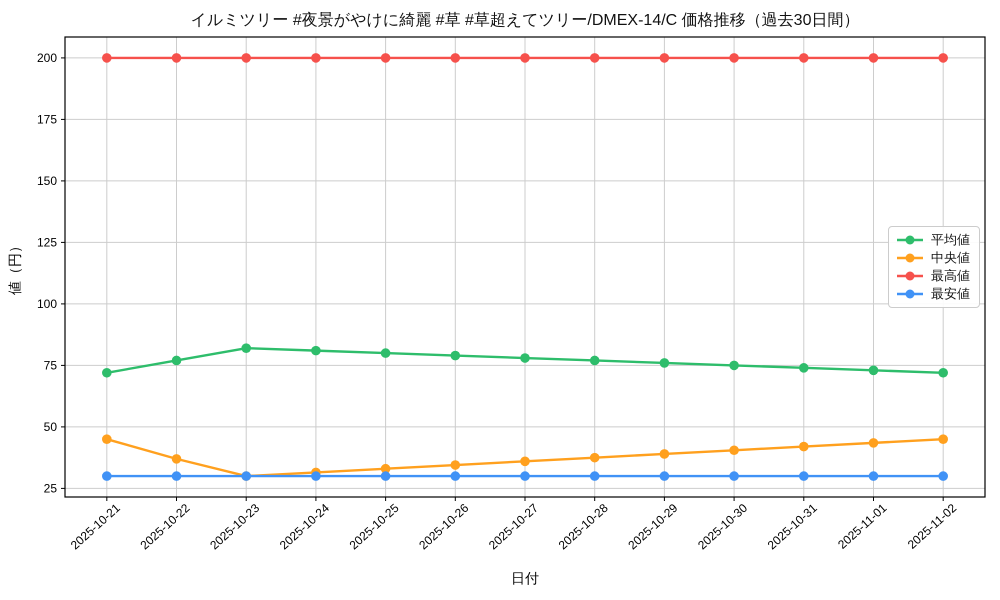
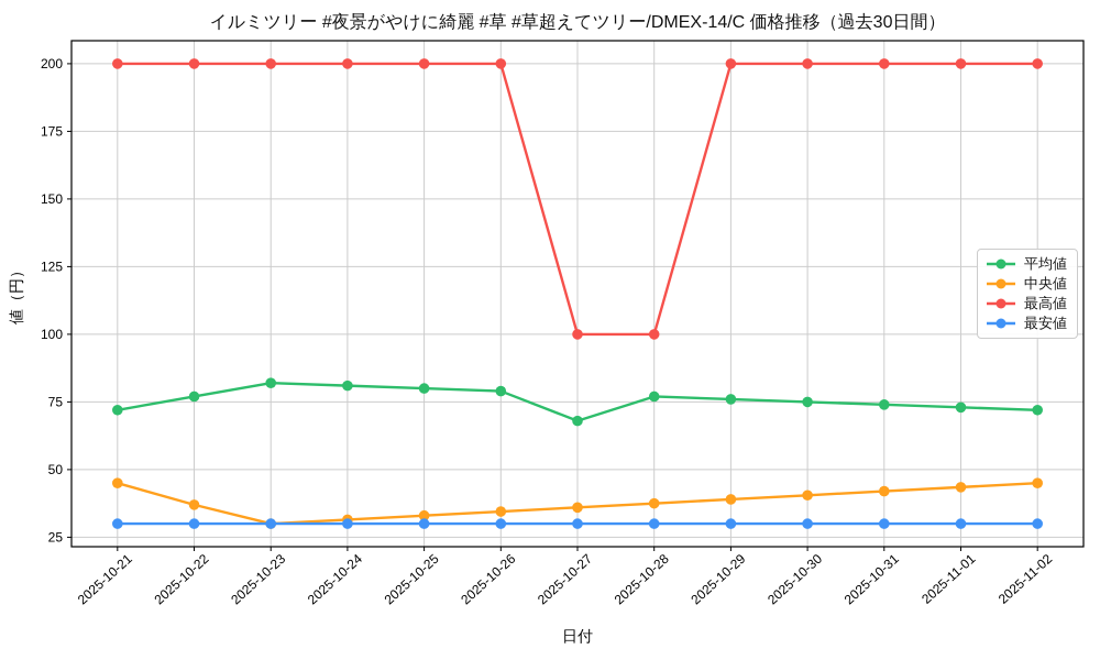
平均値/2025-10-27: 78 -> 68
最高値/2025-10-27: 200 -> 100
最高値/2025-10-28: 200 -> 100
